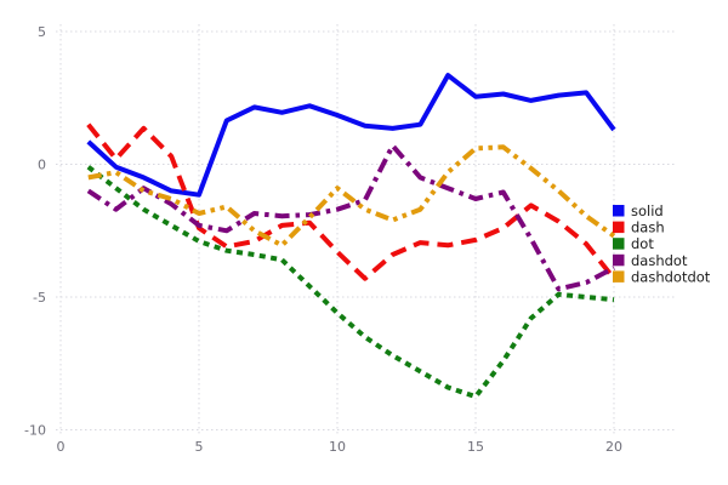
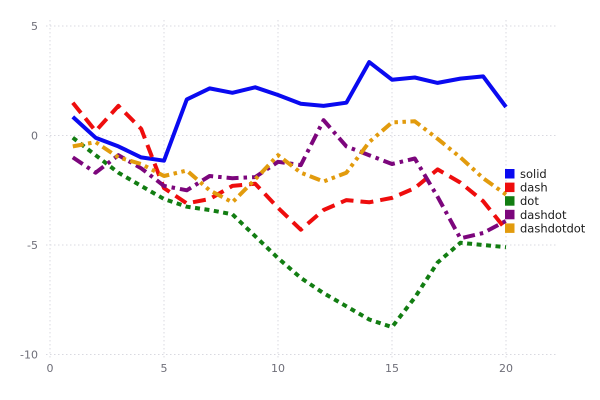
dashdot/10: -1.7 -> -1.2
